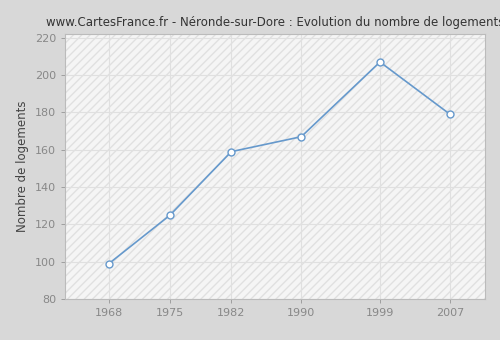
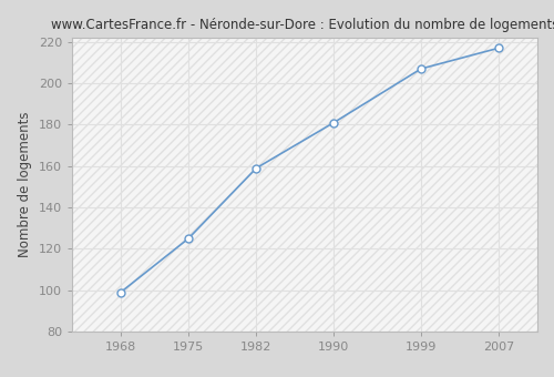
1990: 167 -> 181
2007: 179 -> 217
